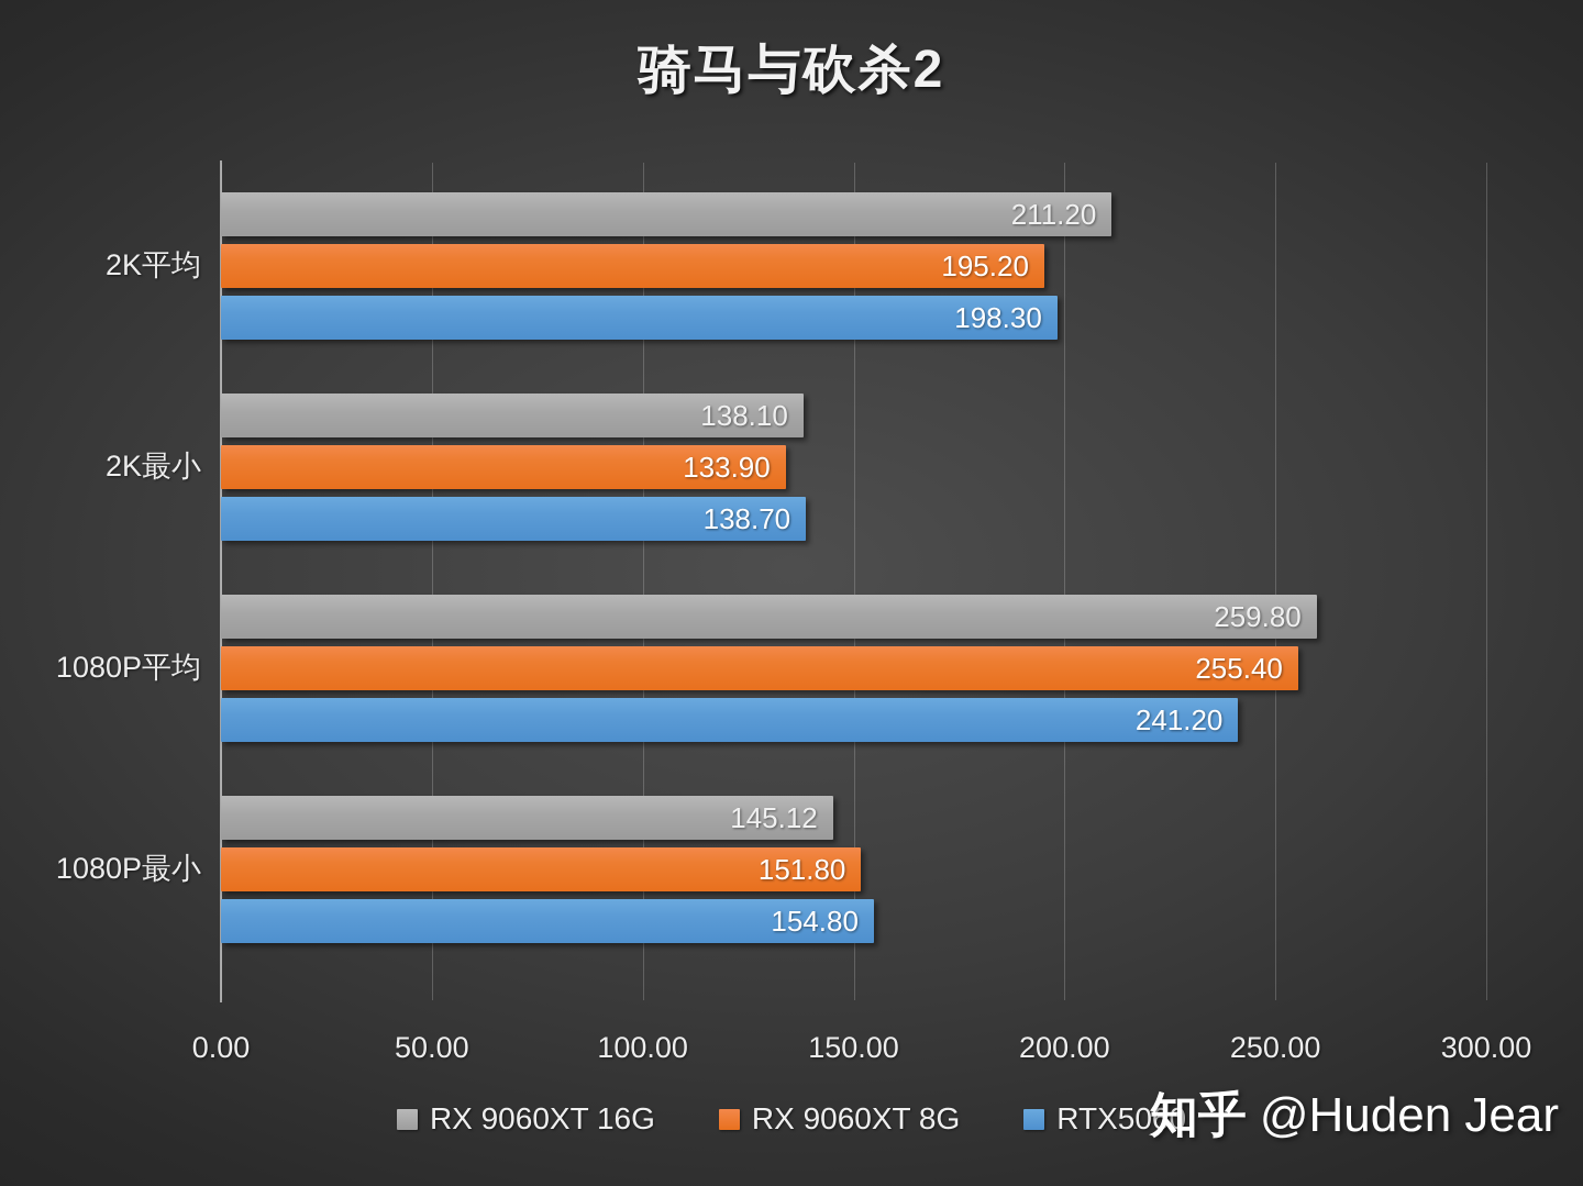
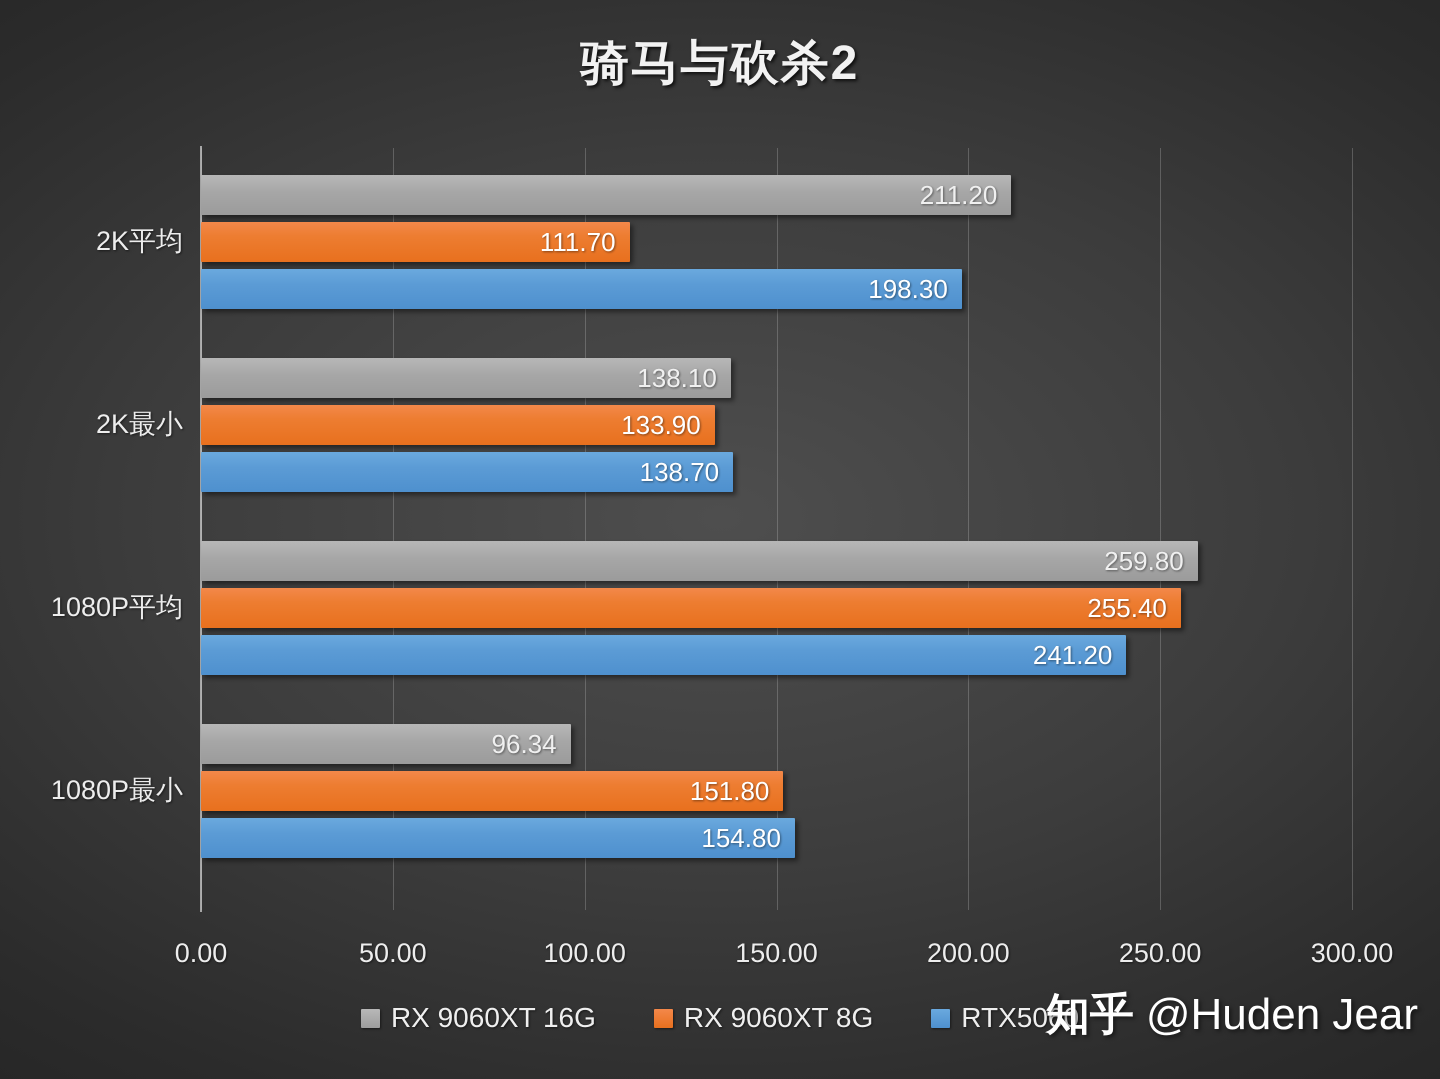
RX 9060XT 8G/2K平均: 195.20 -> 111.70
RX 9060XT 16G/1080P最小: 145.12 -> 96.34
